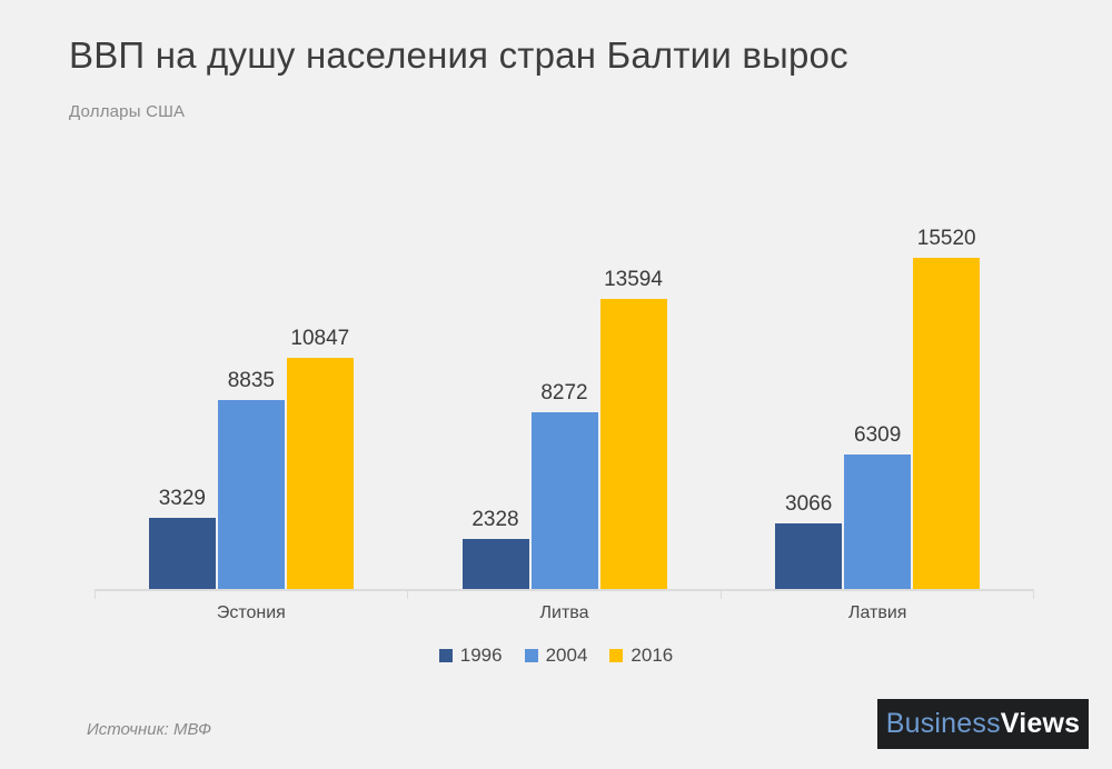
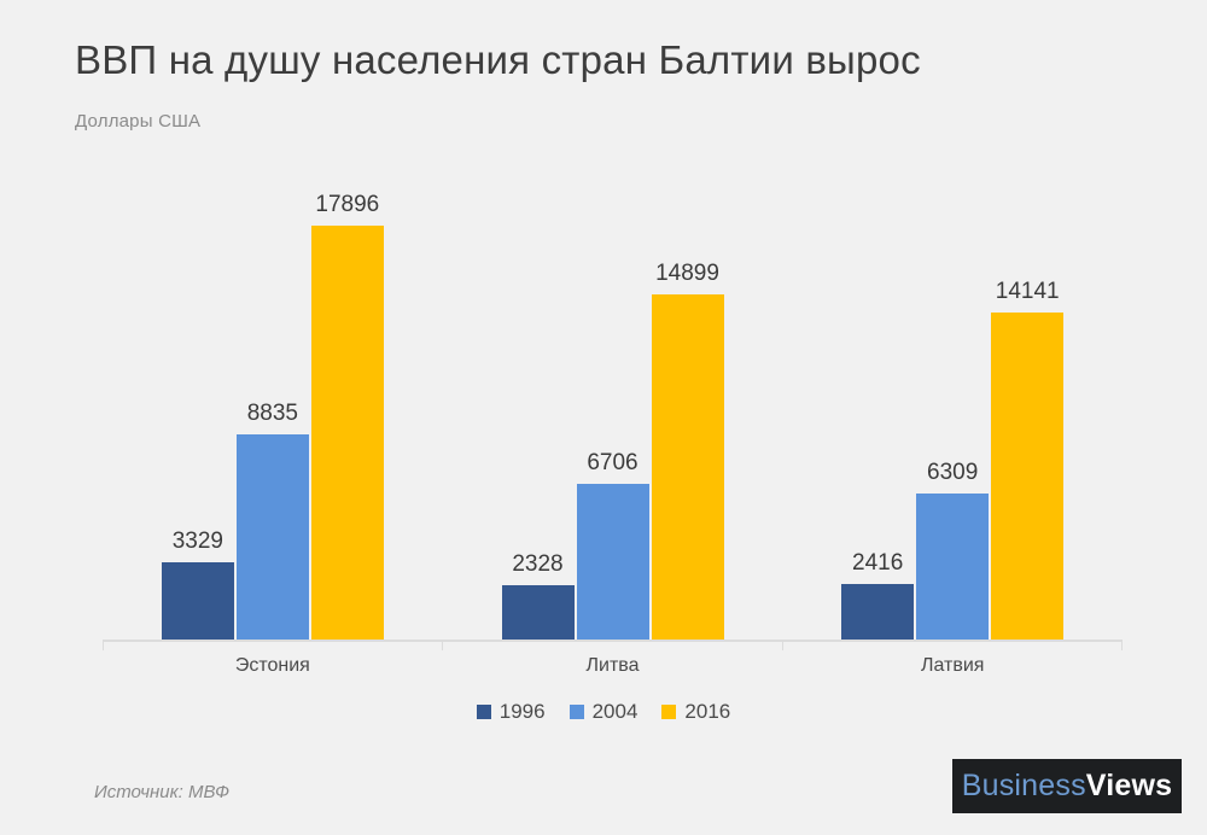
2016/Эстония: 10847 -> 17896
2004/Литва: 8272 -> 6706
2016/Литва: 13594 -> 14899
1996/Латвия: 3066 -> 2416
2016/Латвия: 15520 -> 14141
